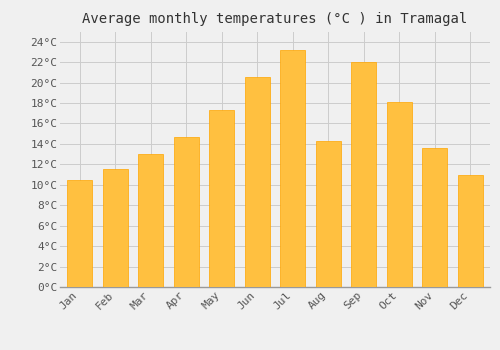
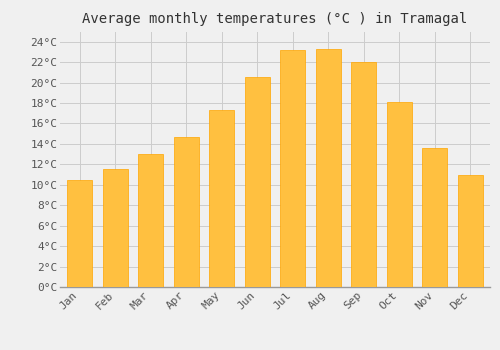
Aug: 14.3°C -> 23.3°C
